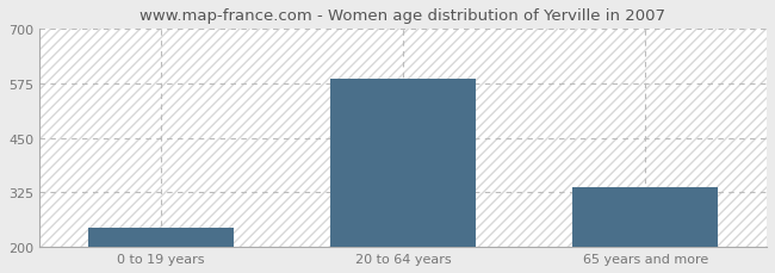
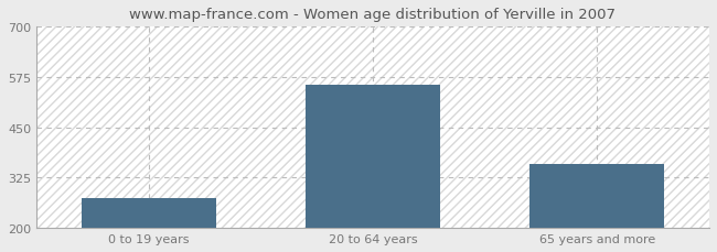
0 to 19 years: 243 -> 275
20 to 64 years: 585 -> 555
65 years and more: 338 -> 360
